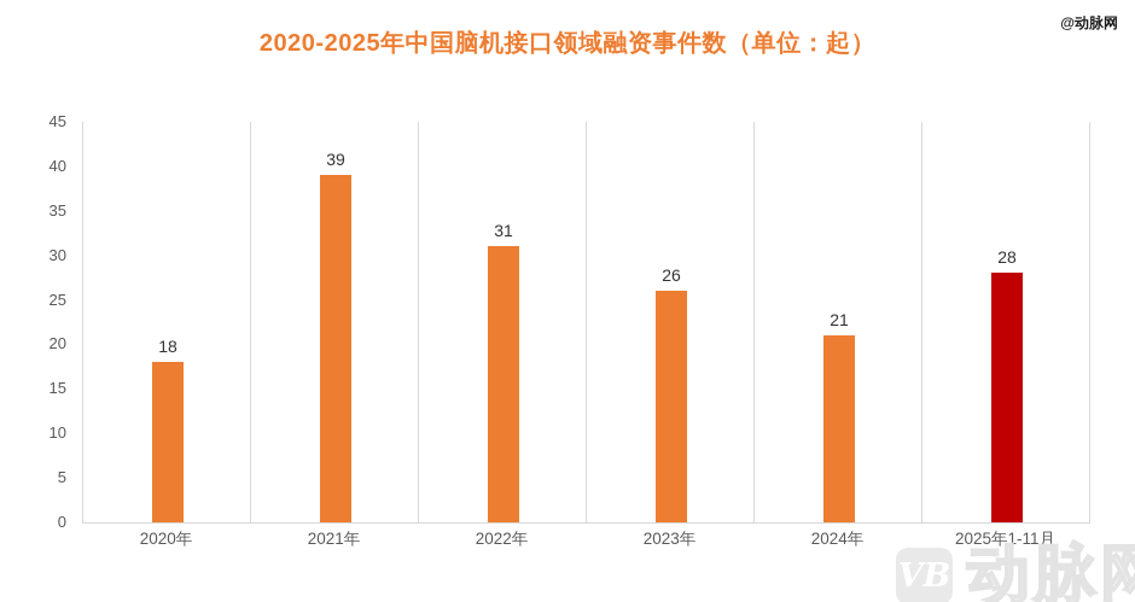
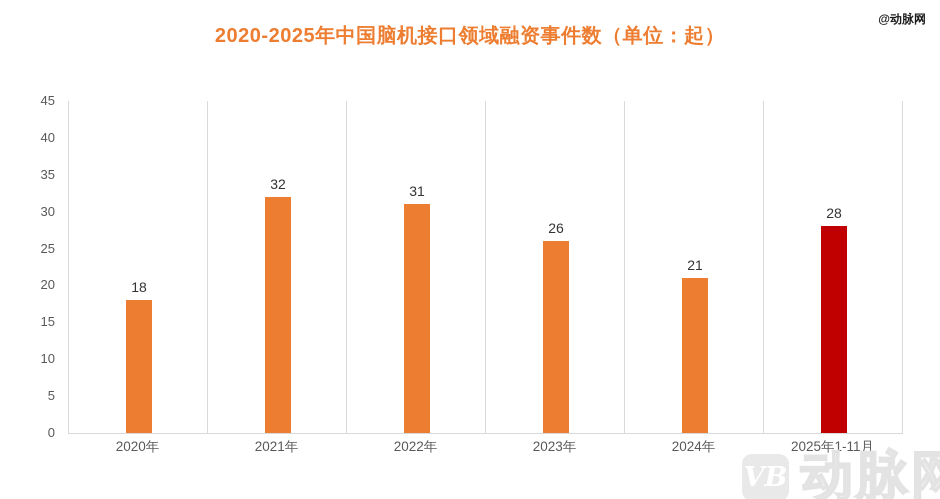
2021年: 39 -> 32
